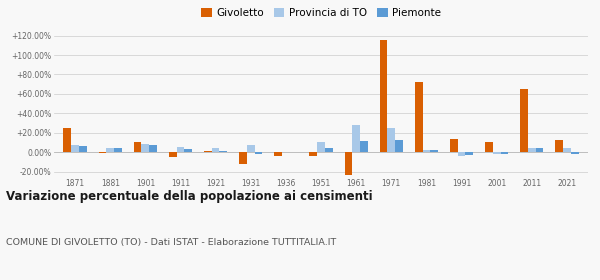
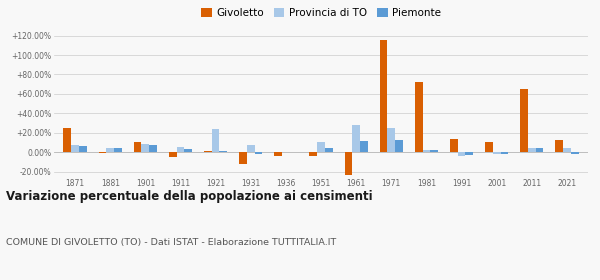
Provincia di TO/1921: 4% -> 24%
